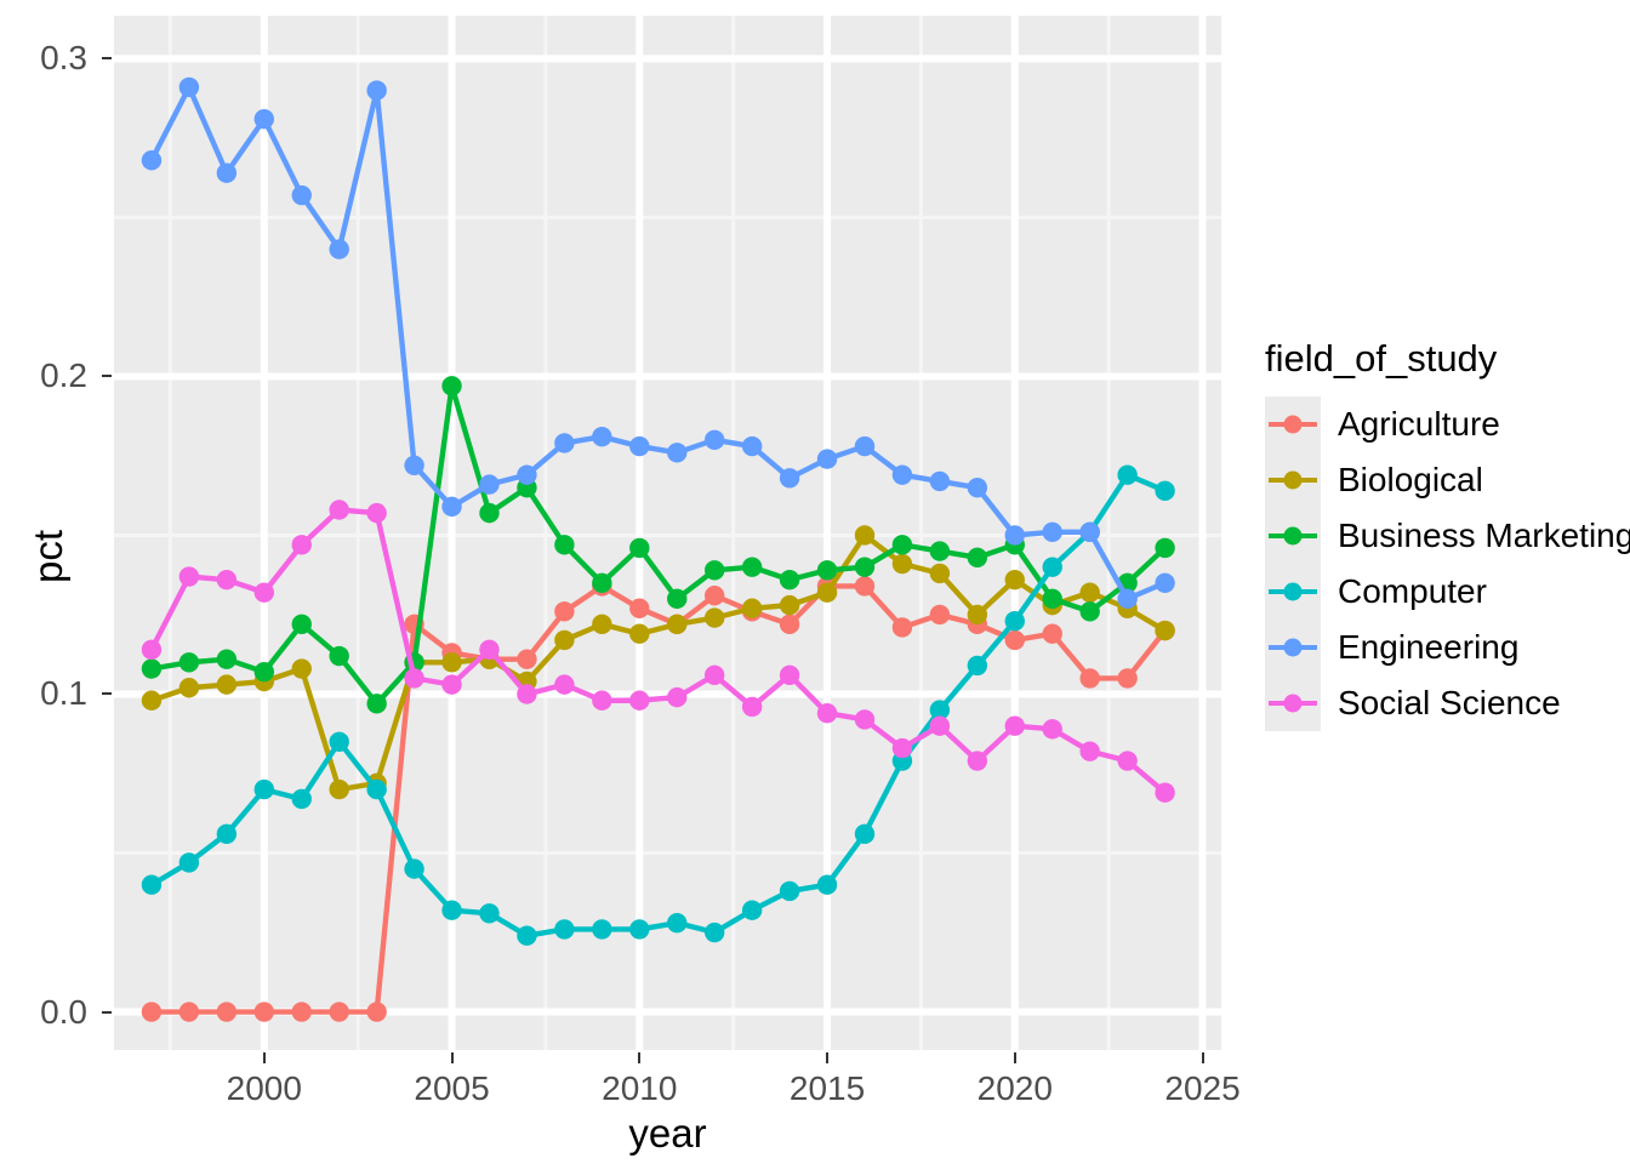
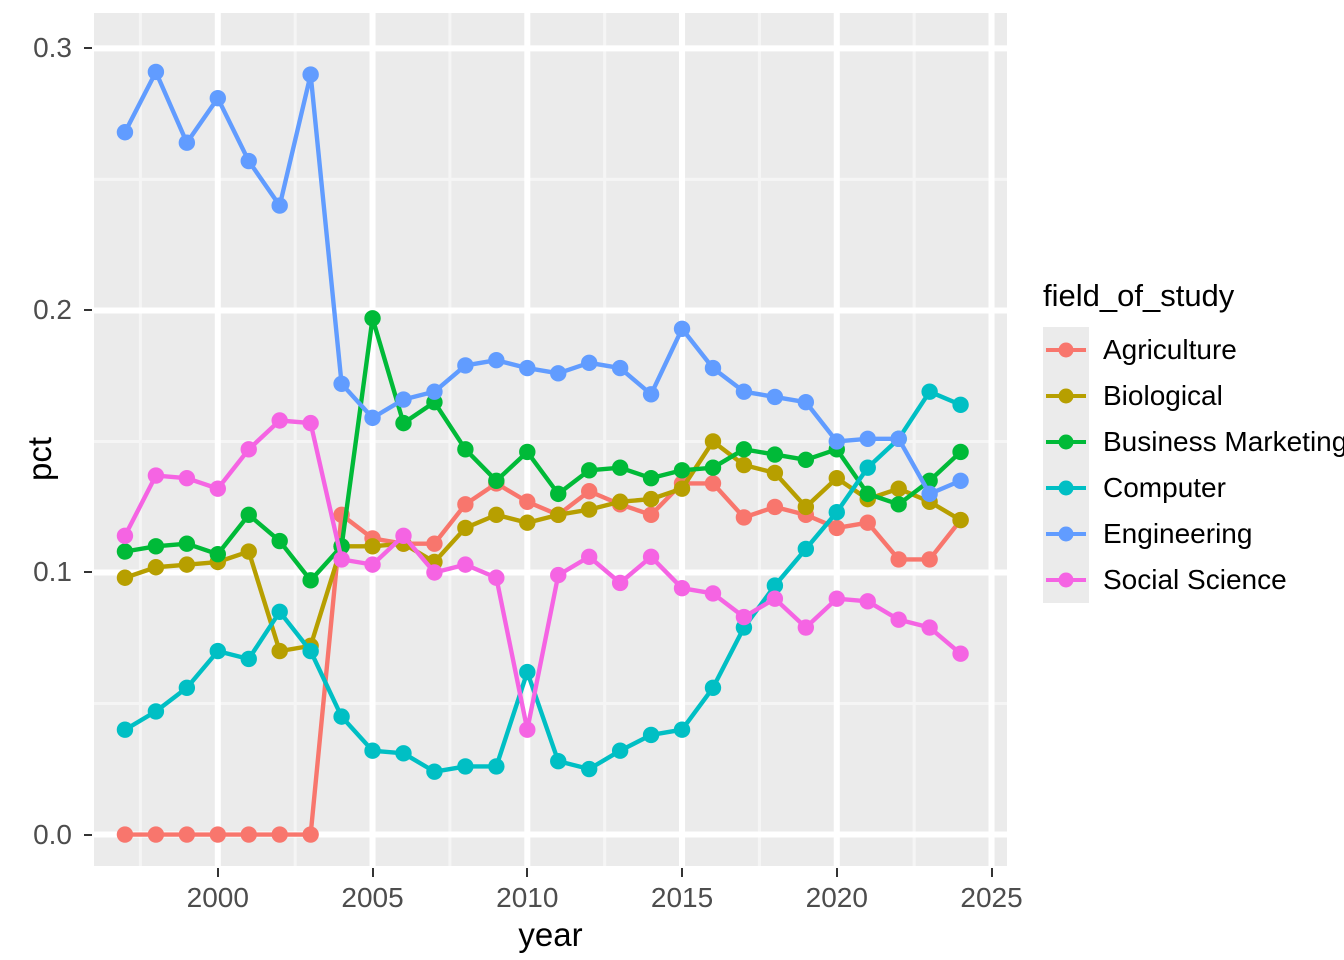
Computer/2010: 0.026 -> 0.062
Social Science/2010: 0.098 -> 0.040
Engineering/2015: 0.174 -> 0.193
